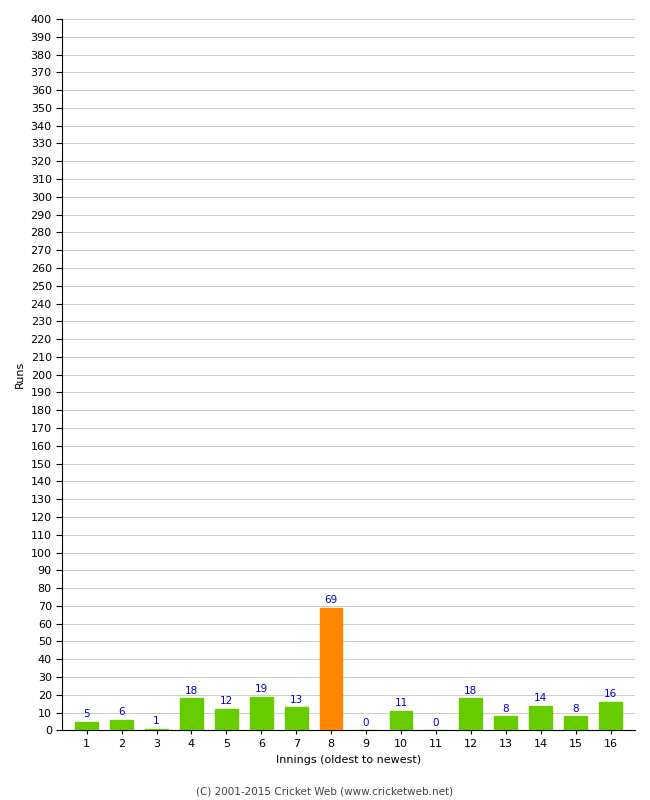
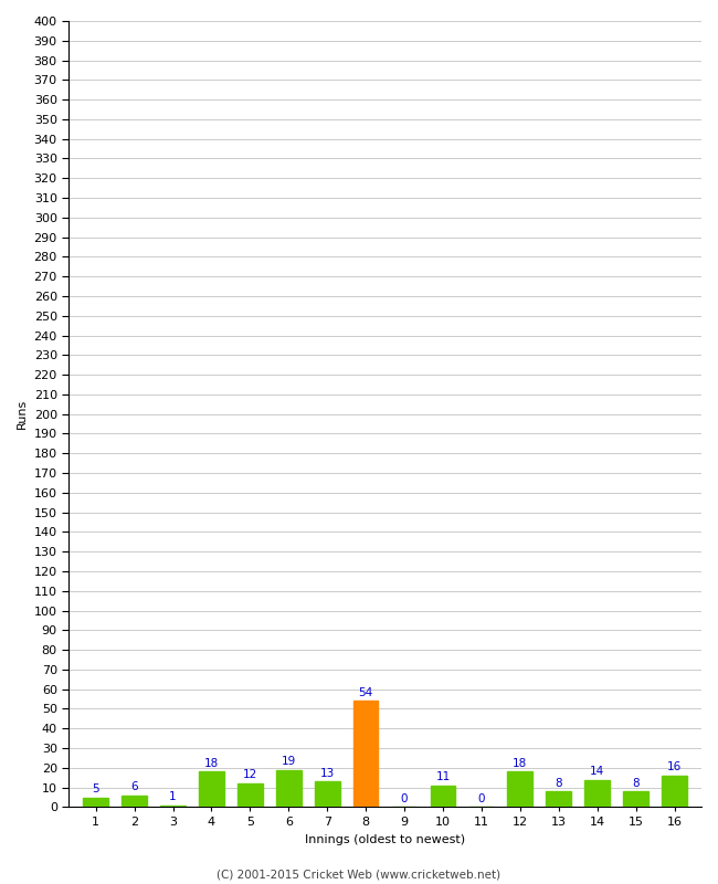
8: 69 -> 54
